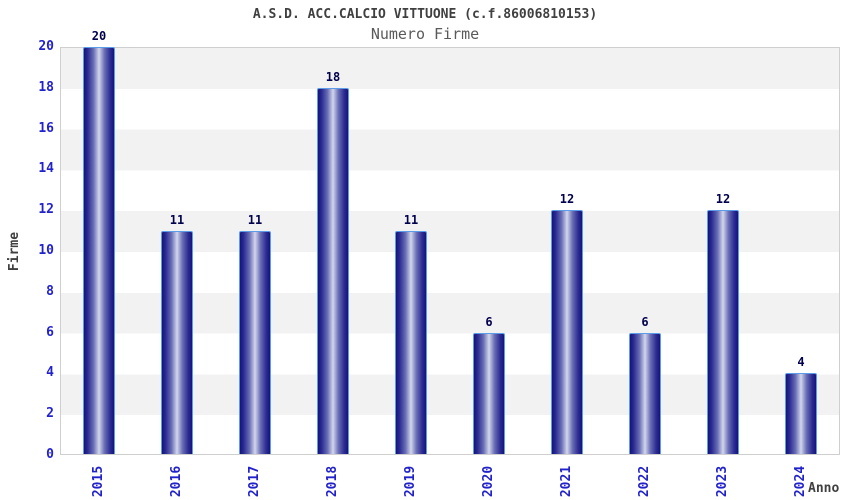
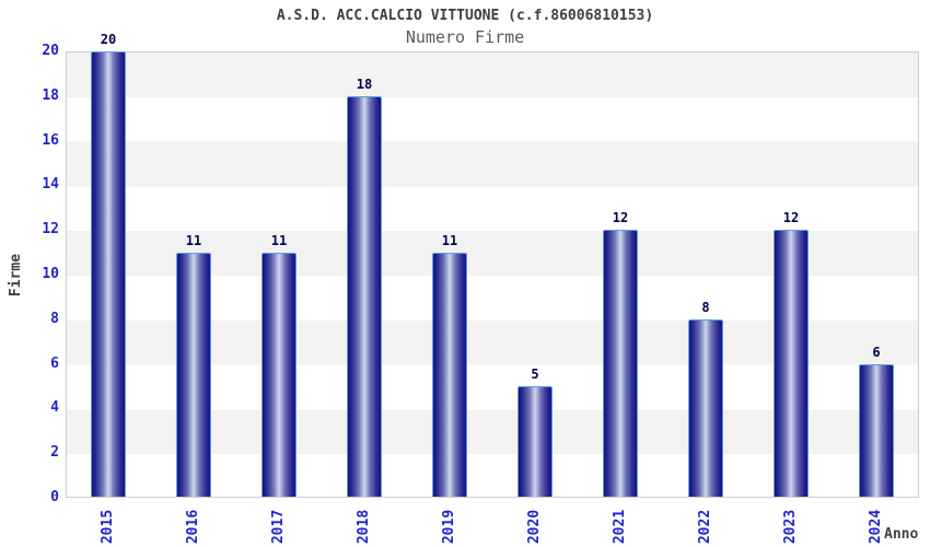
2020: 6 -> 5
2022: 6 -> 8
2024: 4 -> 6
